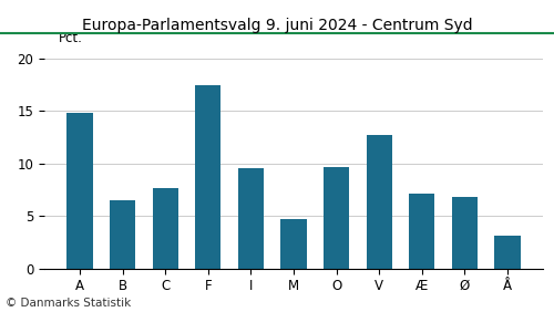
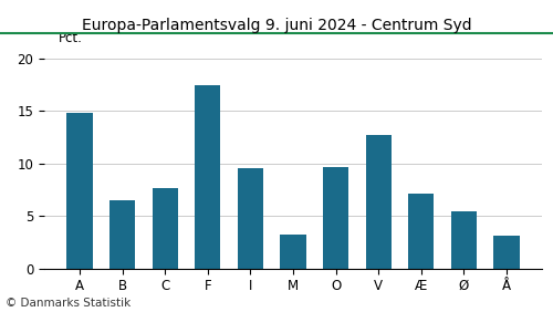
M: 4.7 -> 3.2
Ø: 6.8 -> 5.4
